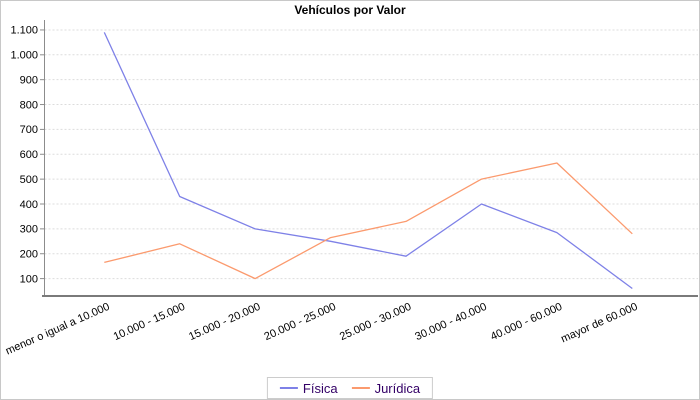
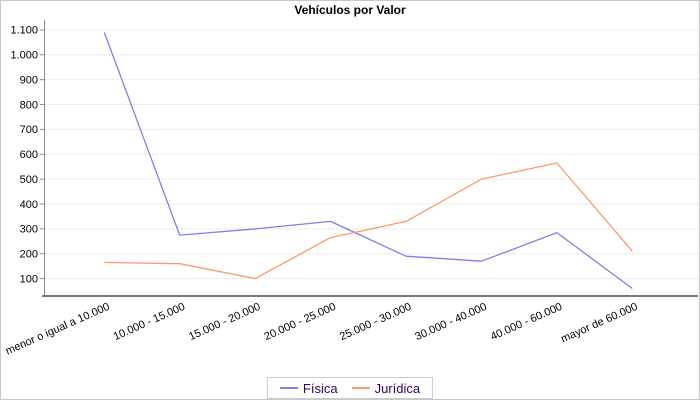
Física/10.000 - 15.000: 430 -> 280
Jurídica/10.000 - 15.000: 240 -> 160
Física/20.000 - 25.000: 250 -> 330
Física/30.000 - 40.000: 400 -> 170
Jurídica/mayor de 60.000: 280 -> 210
